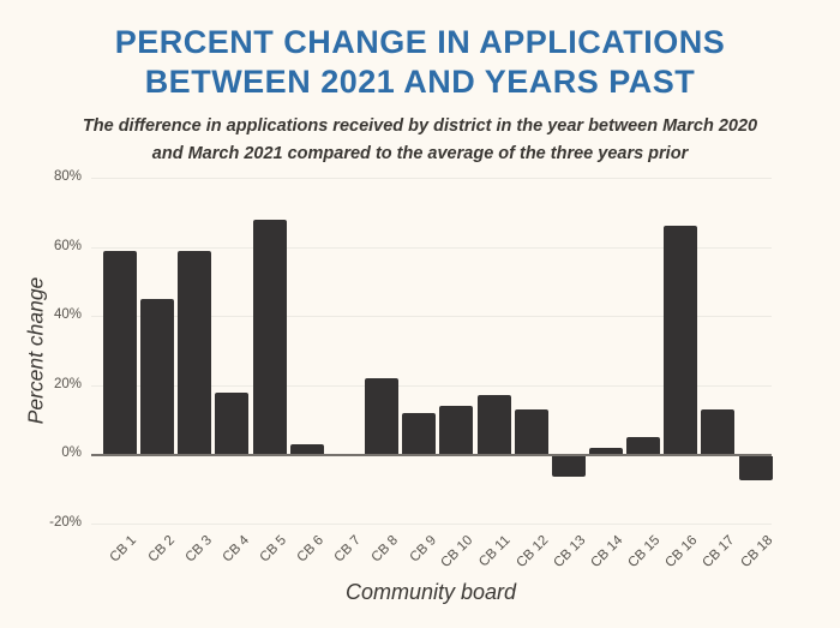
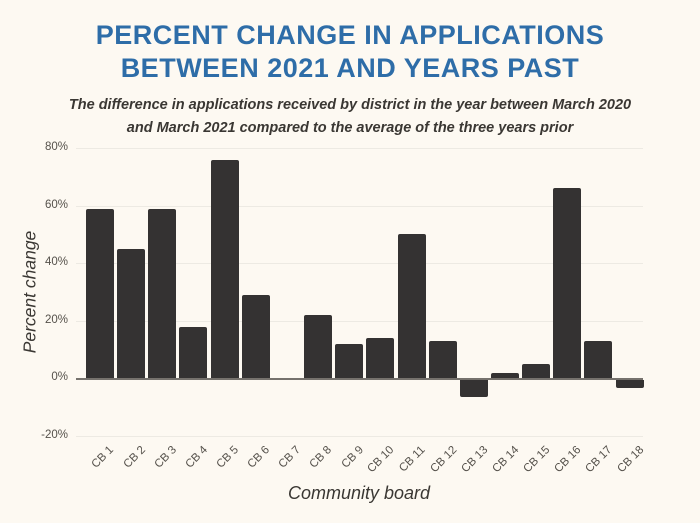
CB 5: 68% -> 76%
CB 6: 3% -> 29%
CB 11: 17% -> 50%
CB 18: -7% -> -3%
